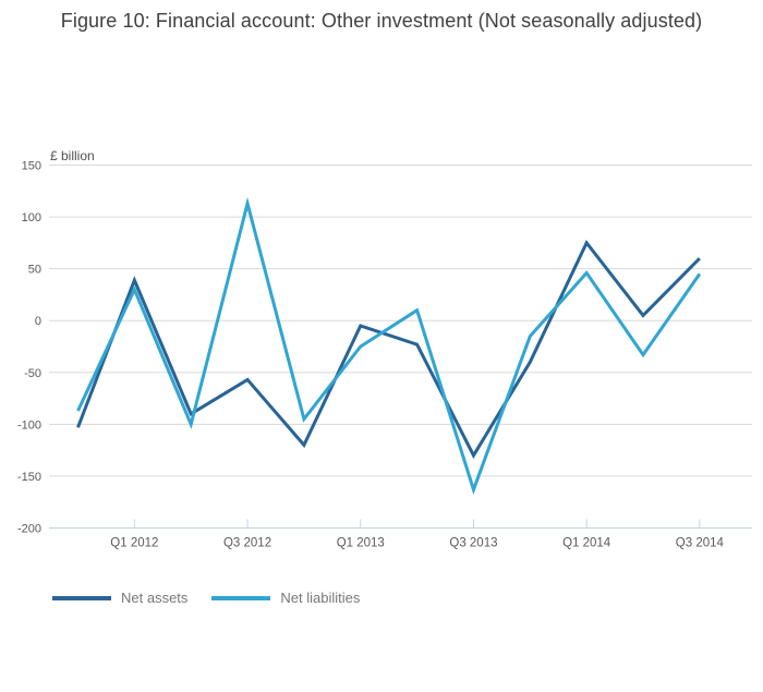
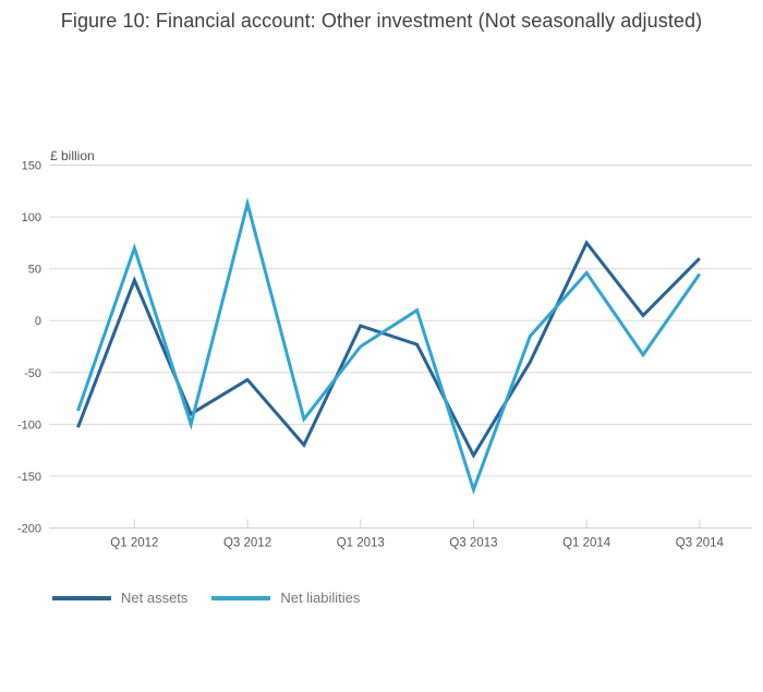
Net liabilities/Q1 2012: 30 -> 70
